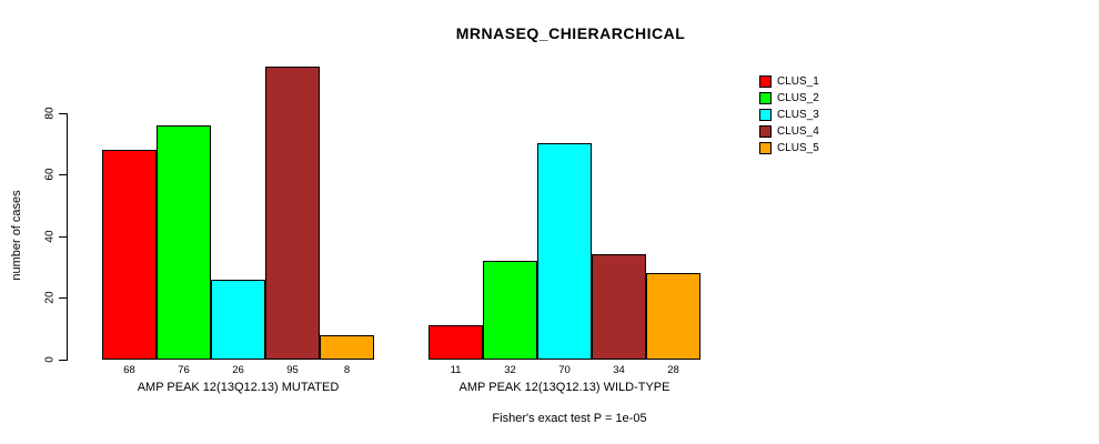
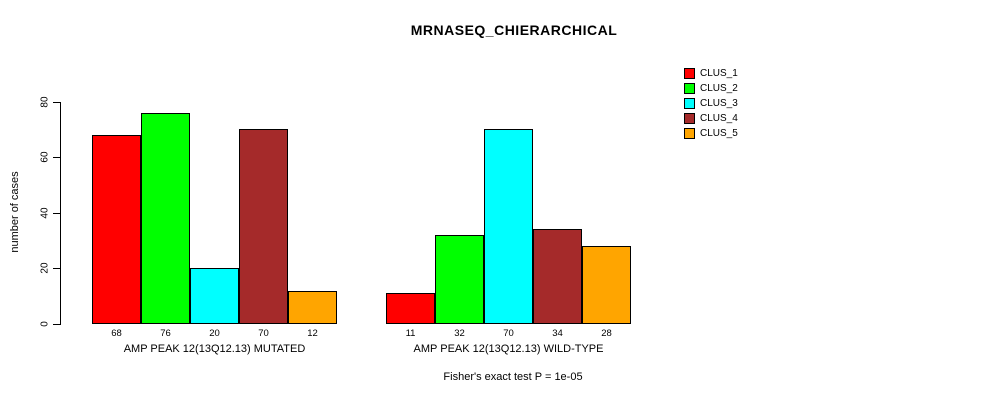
CLUS_3/AMP PEAK 12(13Q12.13) MUTATED: 26 -> 20
CLUS_4/AMP PEAK 12(13Q12.13) MUTATED: 95 -> 70
CLUS_5/AMP PEAK 12(13Q12.13) MUTATED: 8 -> 12
